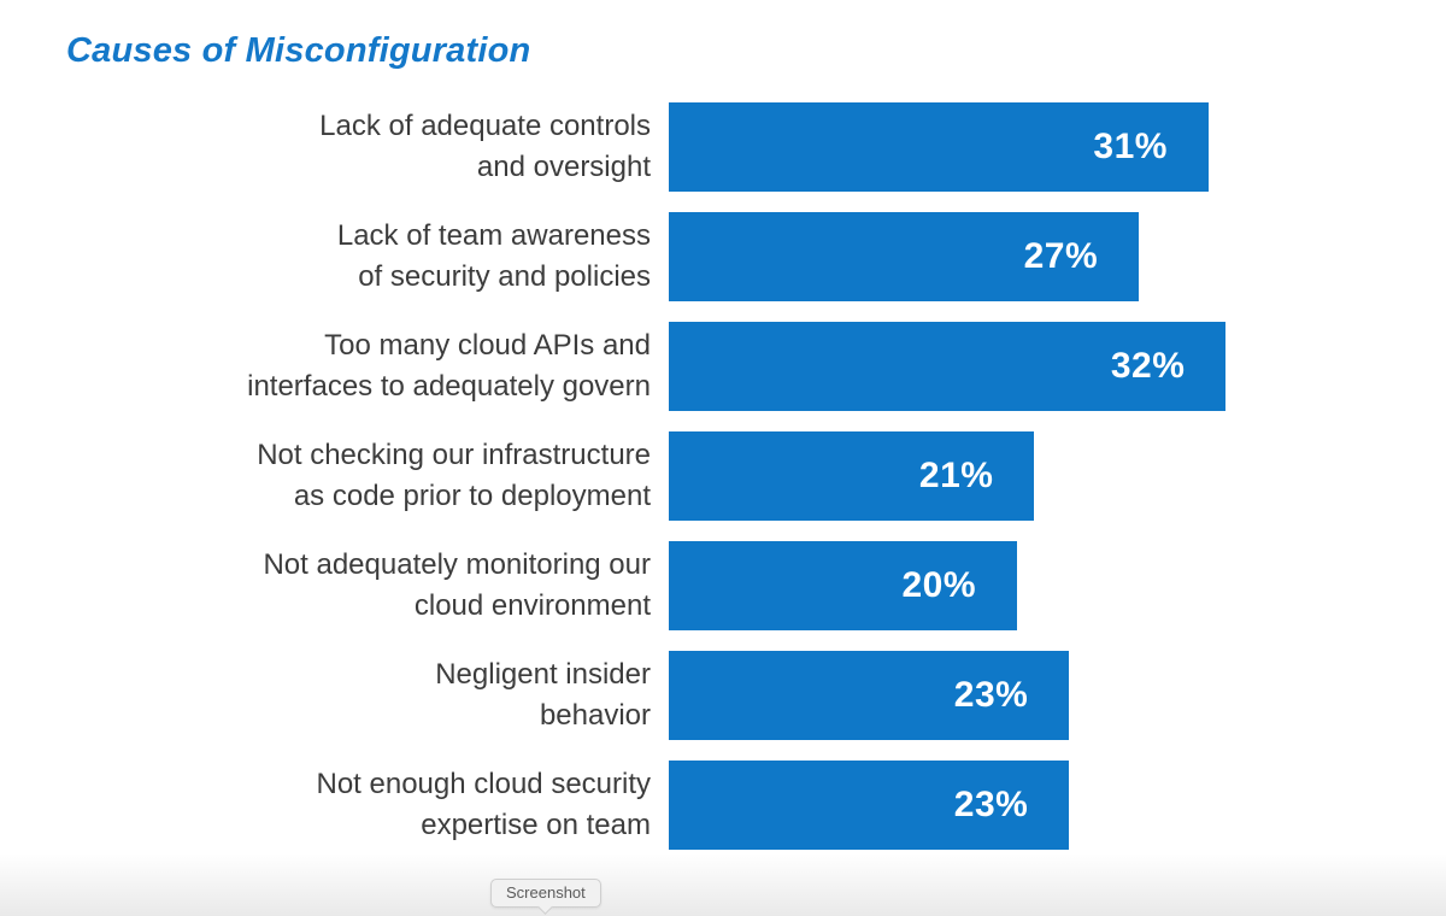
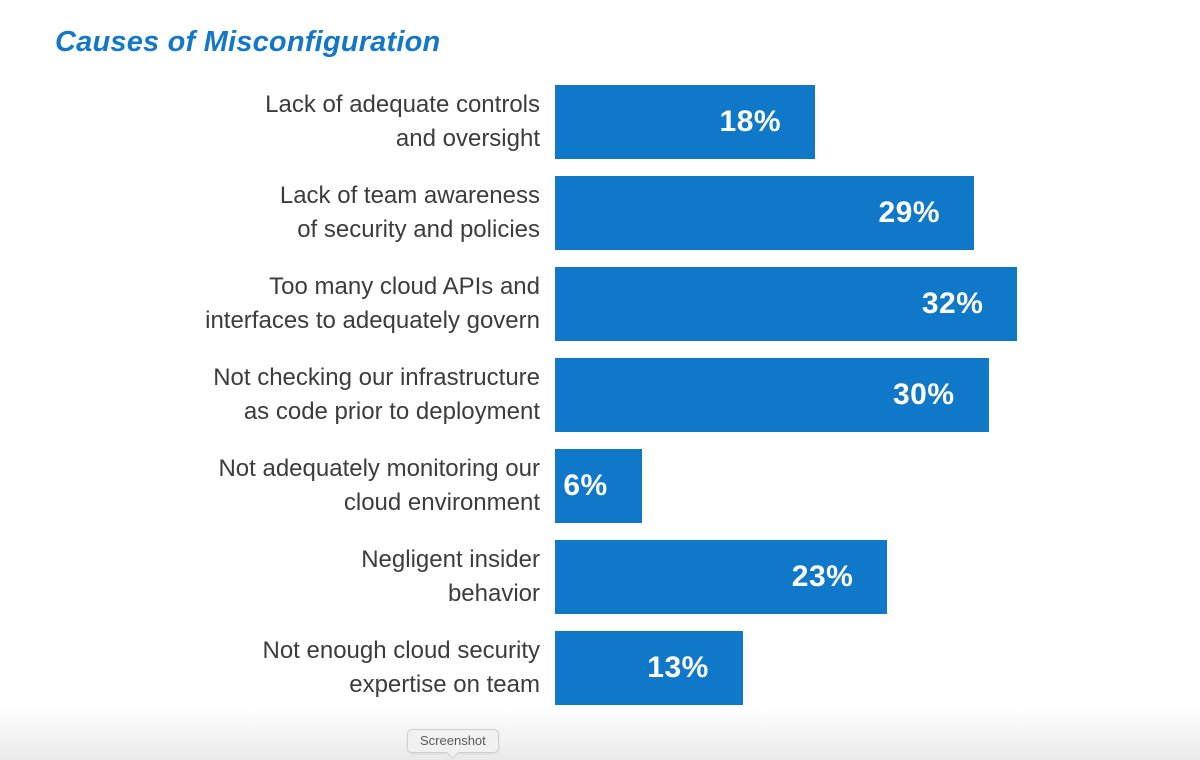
Lack of adequate controls and oversight: 31% -> 18%
Lack of team awareness of security and policies: 27% -> 29%
Not checking our infrastructure as code prior to deployment: 21% -> 30%
Not adequately monitoring our cloud environment: 20% -> 6%
Not enough cloud security expertise on team: 23% -> 13%
